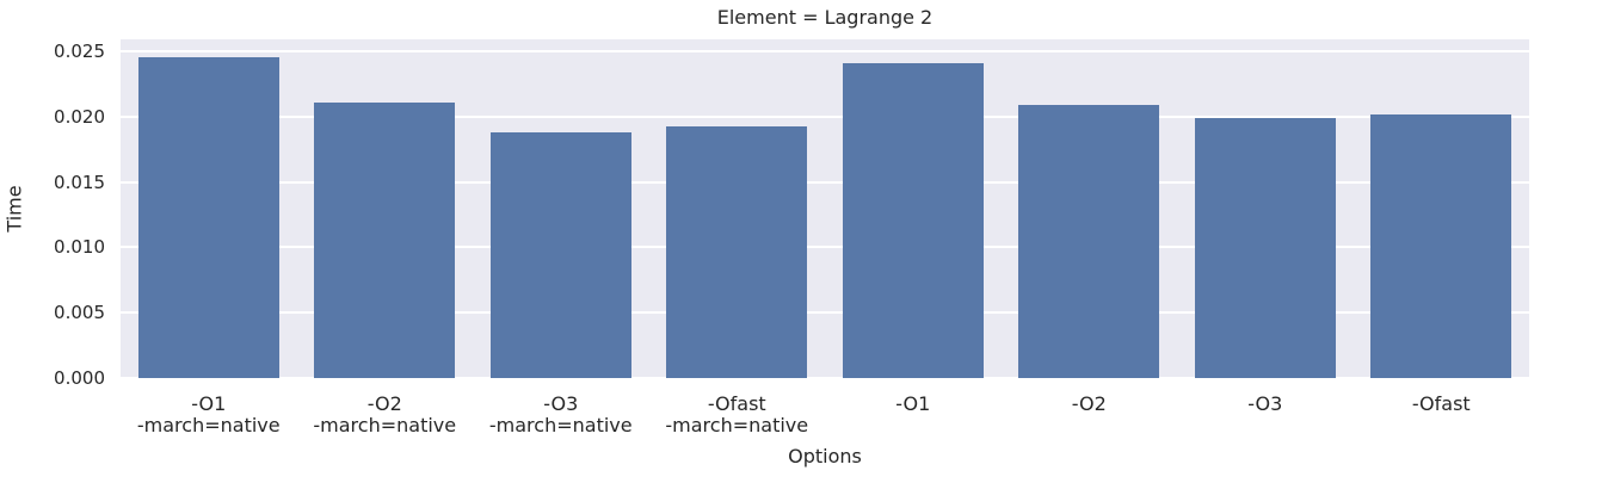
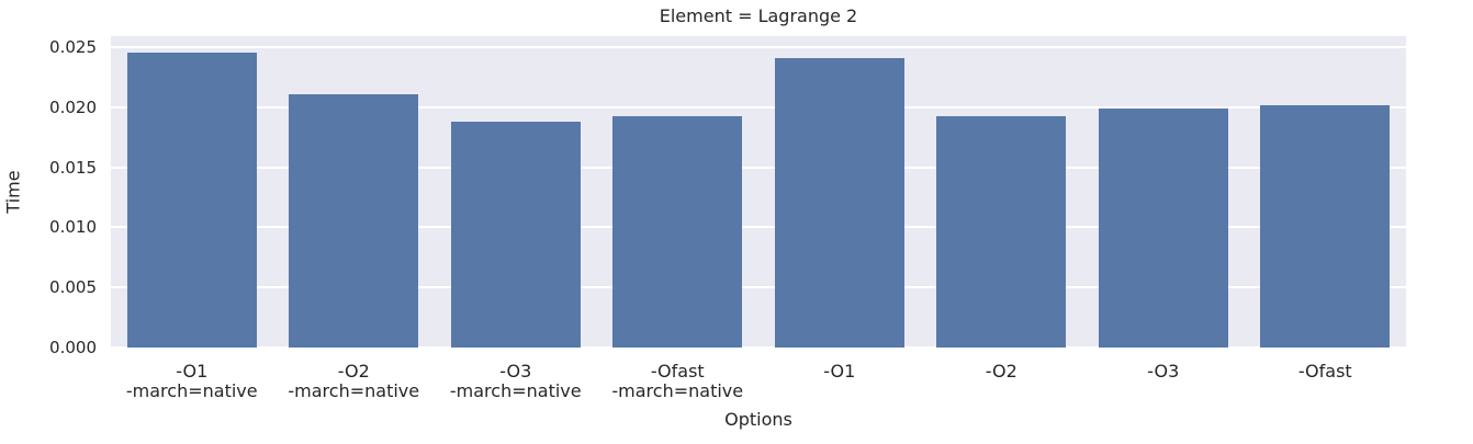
-O2: 0.0209 -> 0.0192
